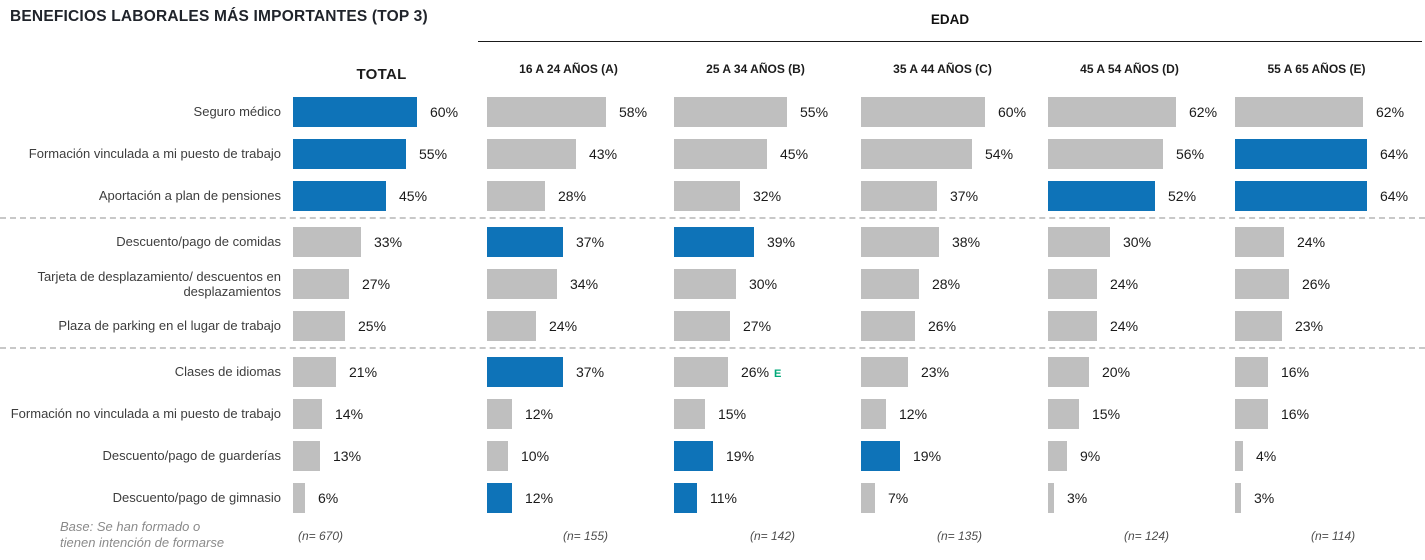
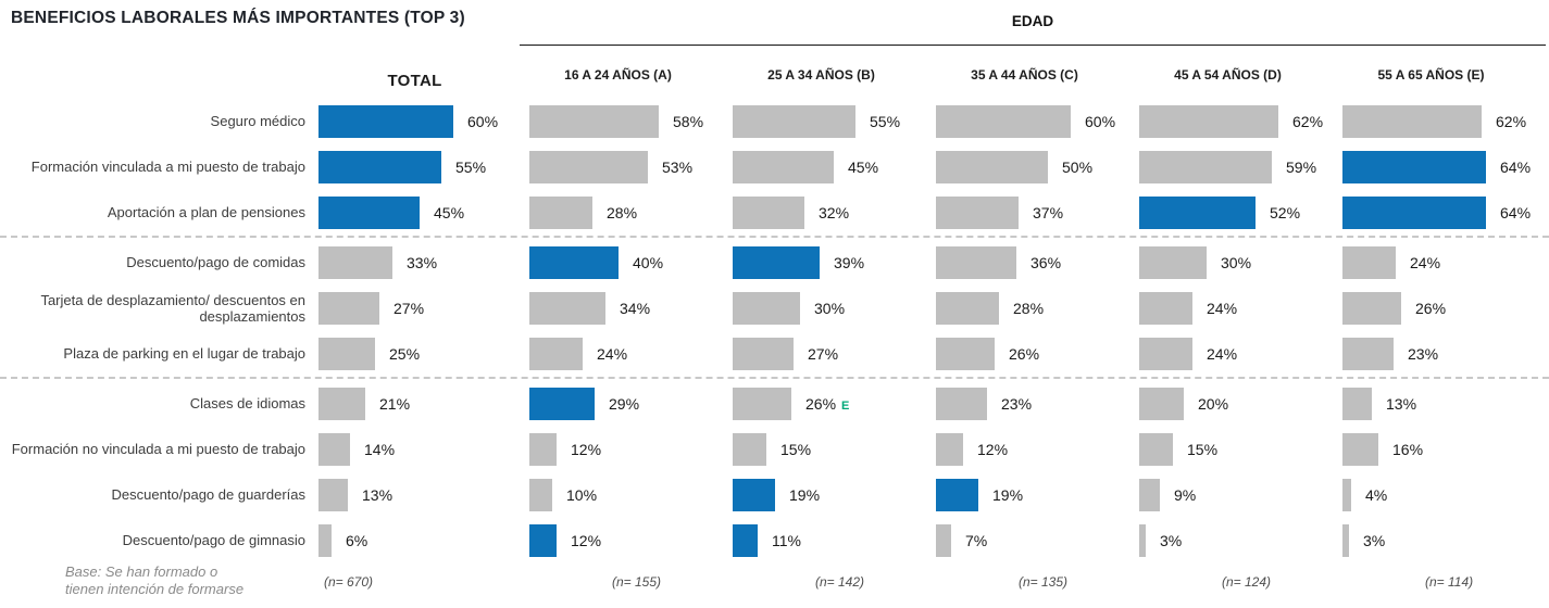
16 A 24 AÑOS (A)/Formación vinculada a mi puesto de trabajo: 43% -> 53%
35 A 44 AÑOS (C)/Formación vinculada a mi puesto de trabajo: 54% -> 50%
45 A 54 AÑOS (D)/Formación vinculada a mi puesto de trabajo: 56% -> 59%
16 A 24 AÑOS (A)/Descuento/pago de comidas: 37% -> 40%
35 A 44 AÑOS (C)/Descuento/pago de comidas: 38% -> 36%
16 A 24 AÑOS (A)/Clases de idiomas: 37% -> 29%
55 A 65 AÑOS (E)/Clases de idiomas: 16% -> 13%
